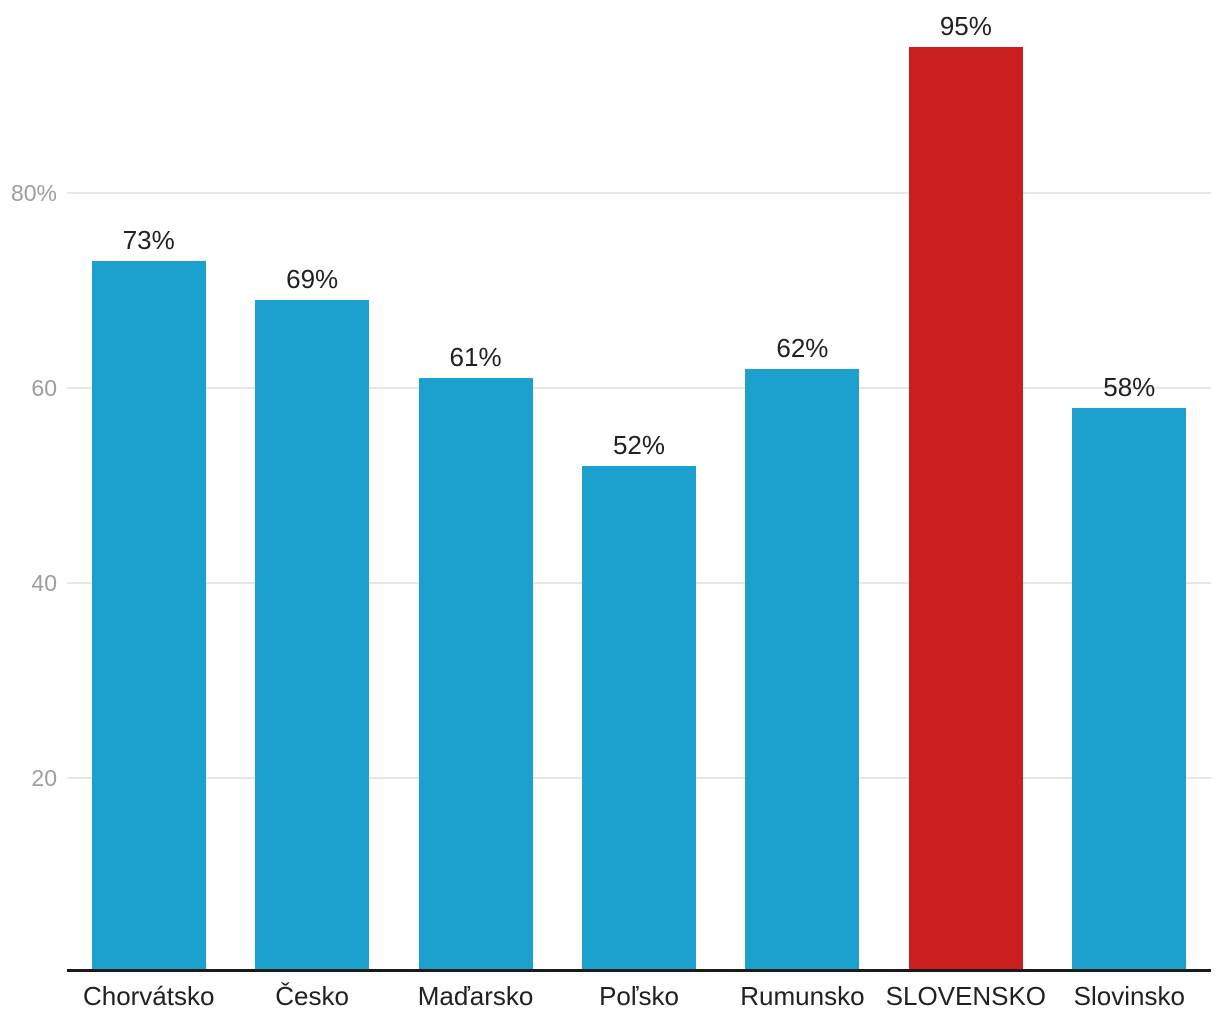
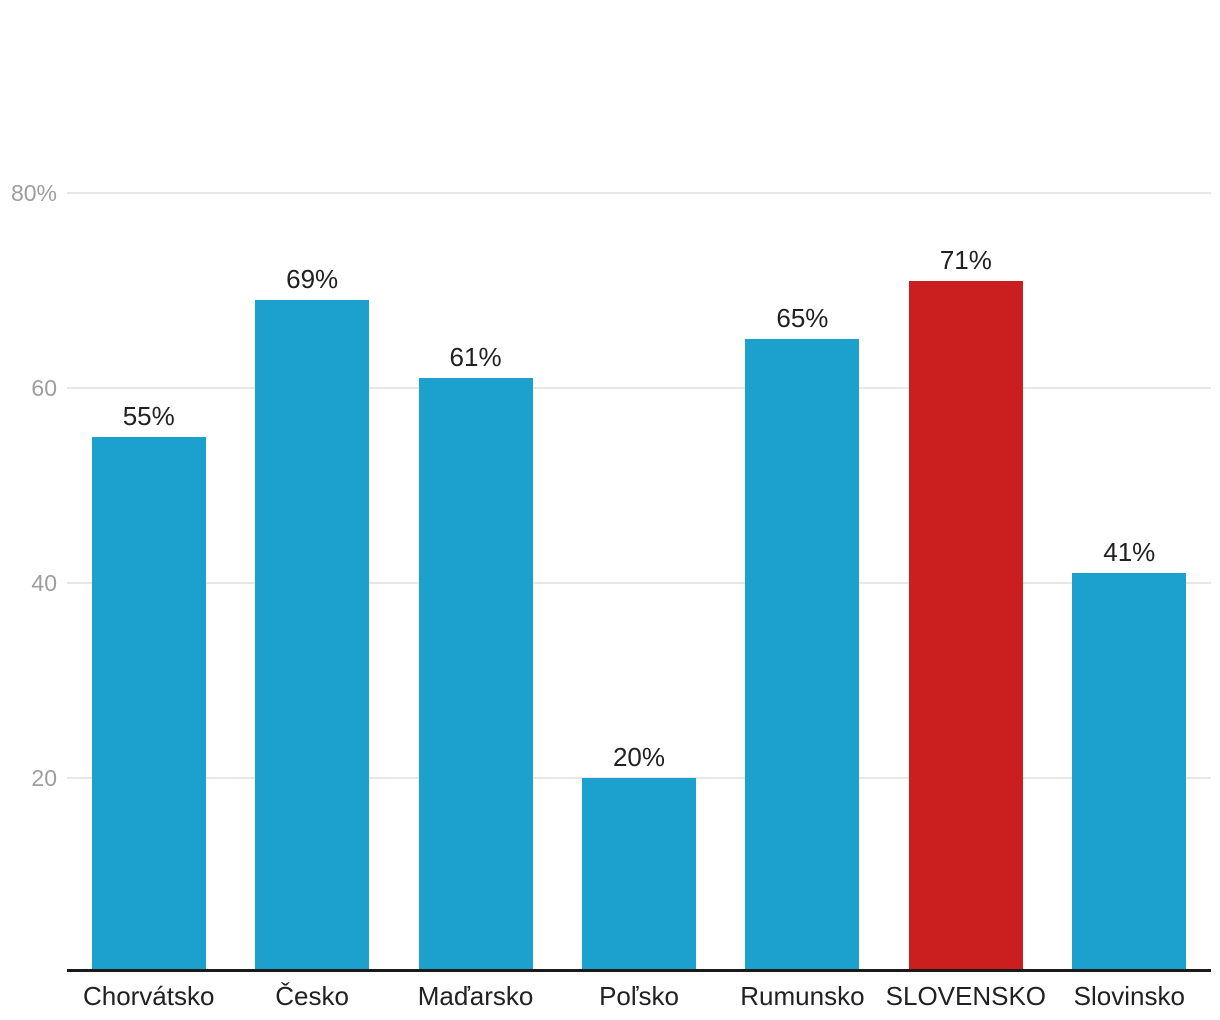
Chorvátsko: 73% -> 55%
Poľsko: 52% -> 20%
Rumunsko: 62% -> 65%
SLOVENSKO: 95% -> 71%
Slovinsko: 58% -> 41%
